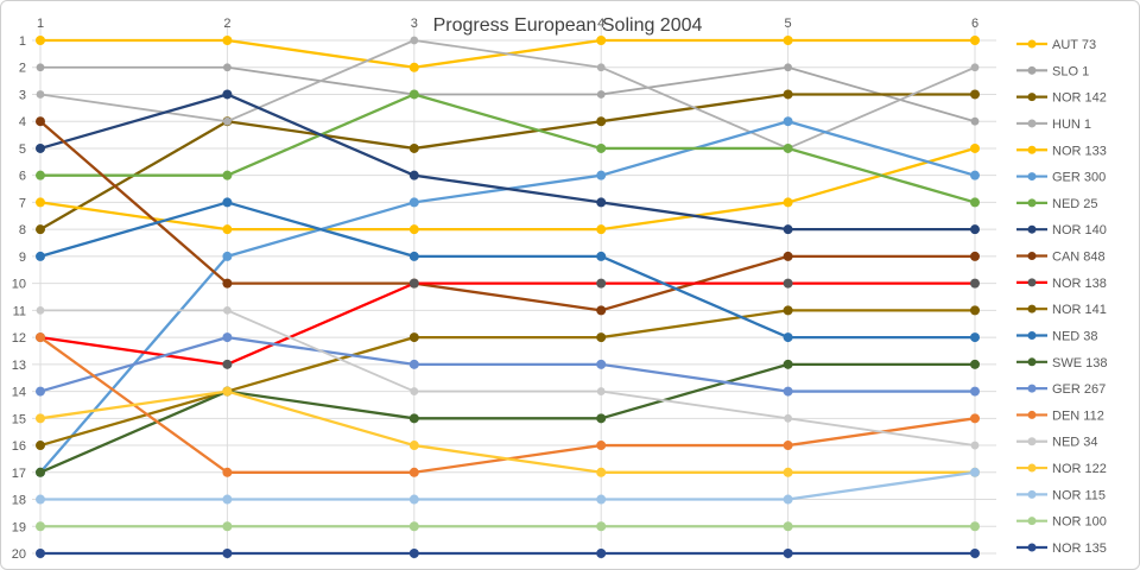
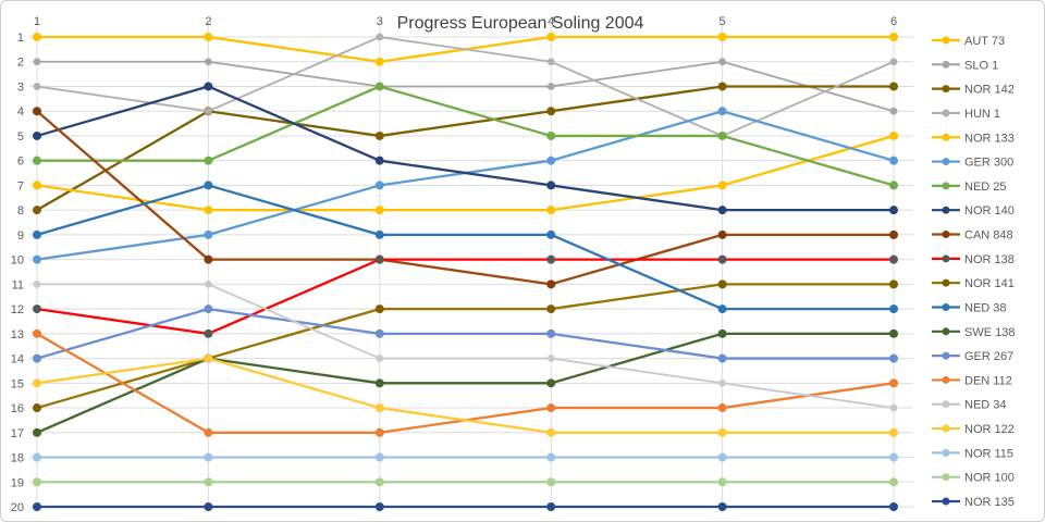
GER 300/1: 17 -> 10
DEN 112/1: 12 -> 13
NOR 115/6: 17 -> 18
